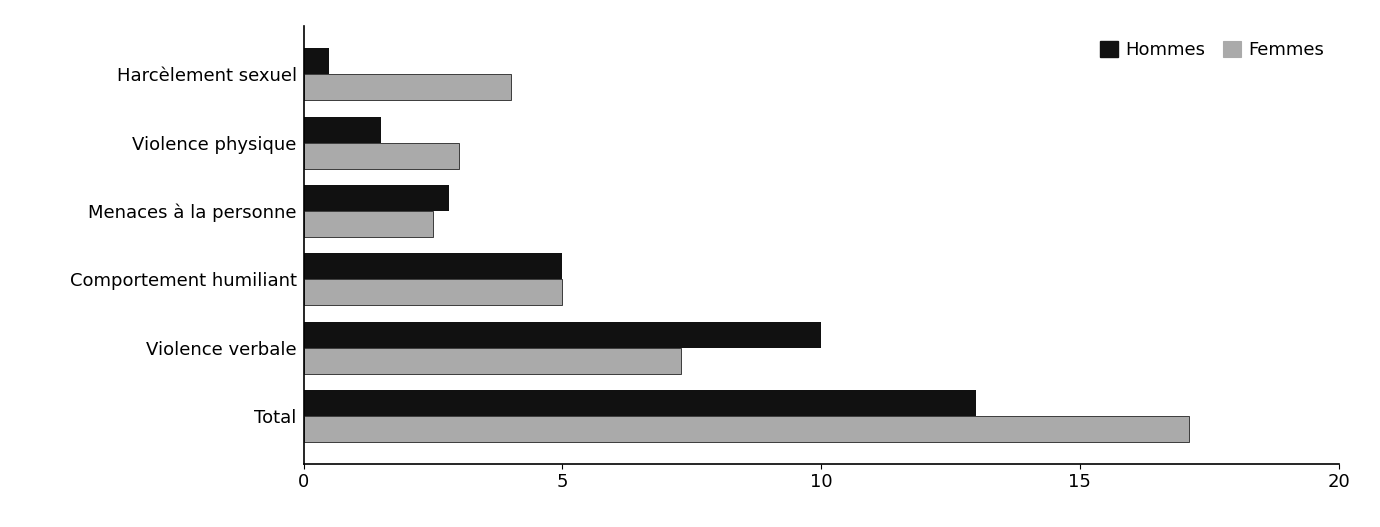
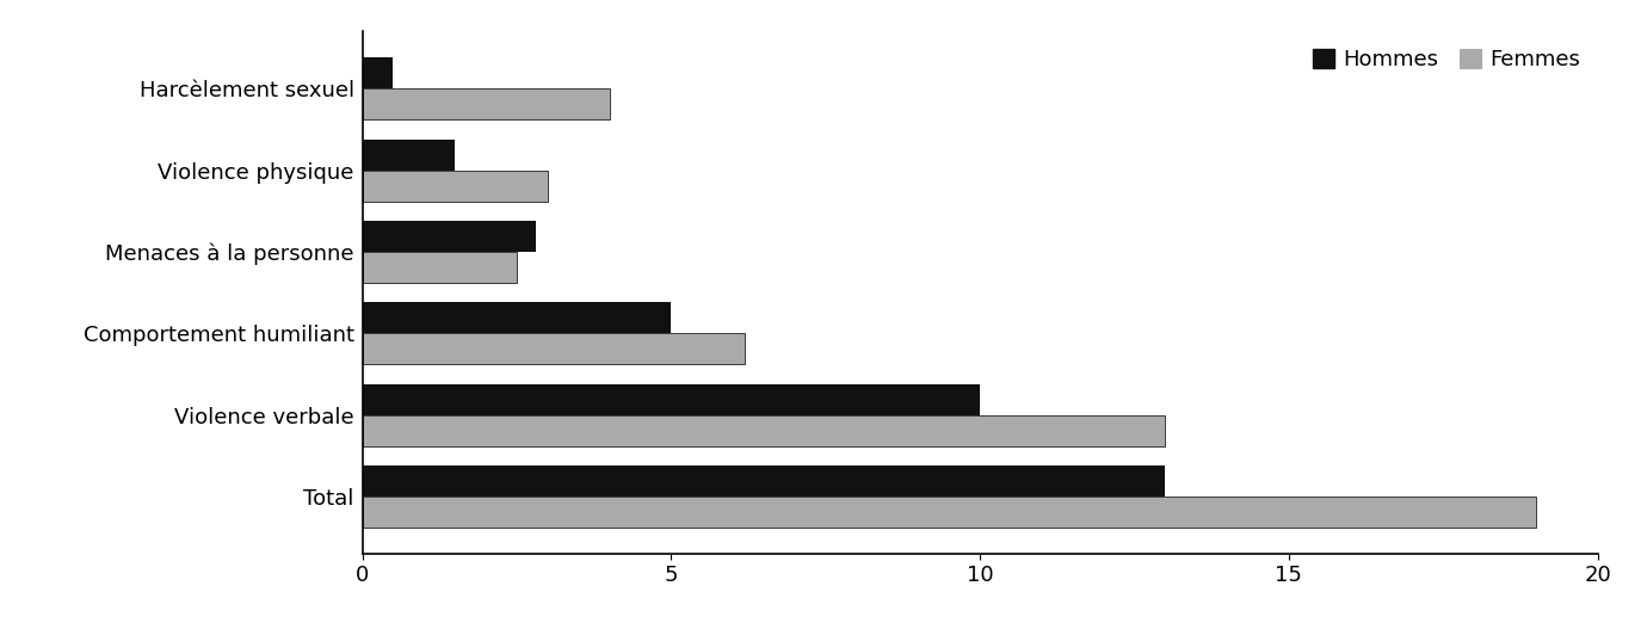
Femmes/Comportement humiliant: 5.0 -> 6.2
Femmes/Violence verbale: 7.3 -> 13.0
Femmes/Total: 17.1 -> 19.0
